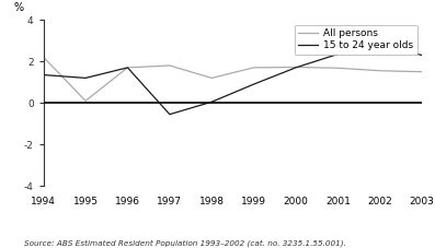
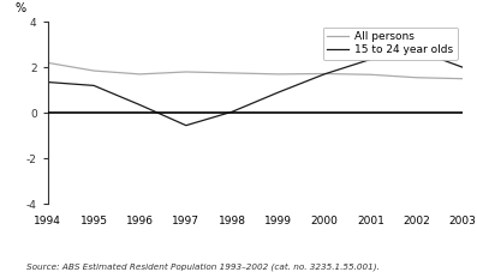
All persons/1995: 0.1 -> 1.9
15 to 24 year olds/1996: 1.7 -> 0.3
All persons/1998: 1.2 -> 1.8
15 to 24 year olds/2003: 2.3 -> 2.0
